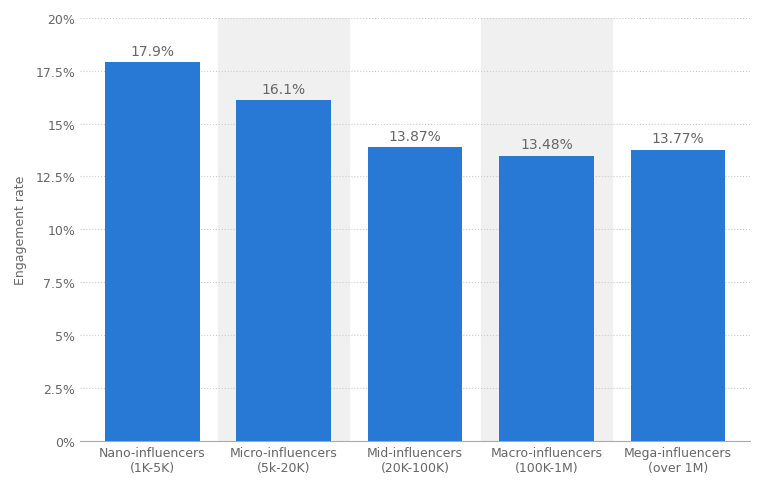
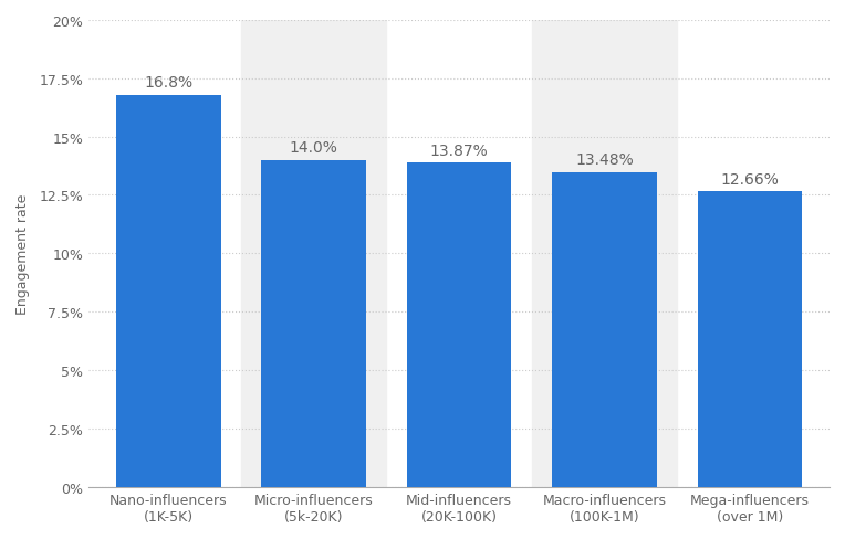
Nano-influencers (1K-5K): 17.9% -> 16.8%
Micro-influencers (5k-20K): 16.1% -> 14.0%
Mega-influencers (over 1M): 13.77% -> 12.66%
